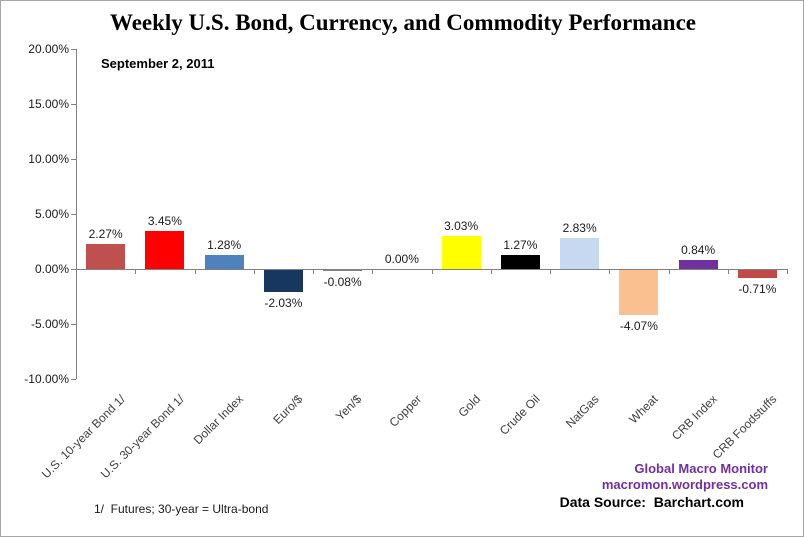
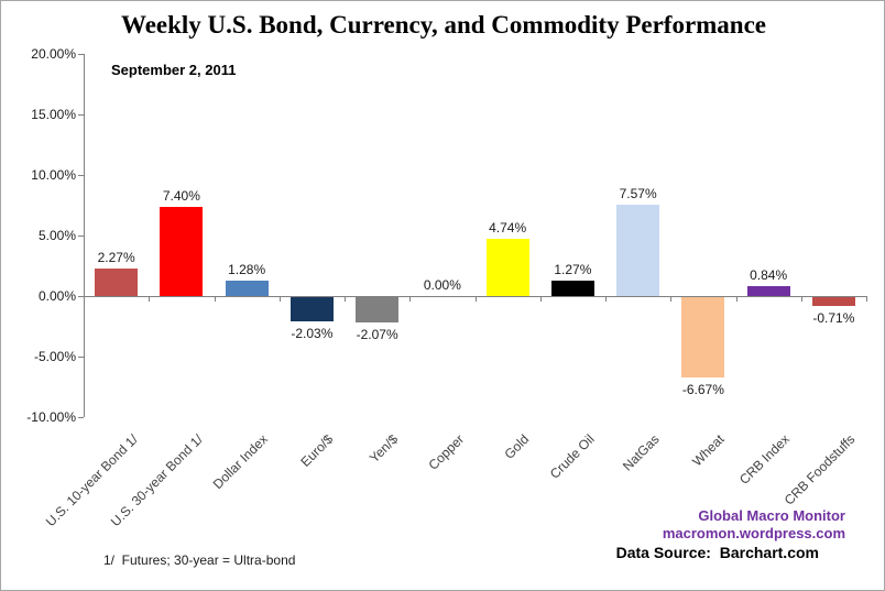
U.S. 30-year Bond 1/: 3.45% -> 7.40%
Yen/$: -0.08% -> -2.07%
Gold: 3.03% -> 4.74%
NatGas: 2.83% -> 7.57%
Wheat: -4.07% -> -6.67%
